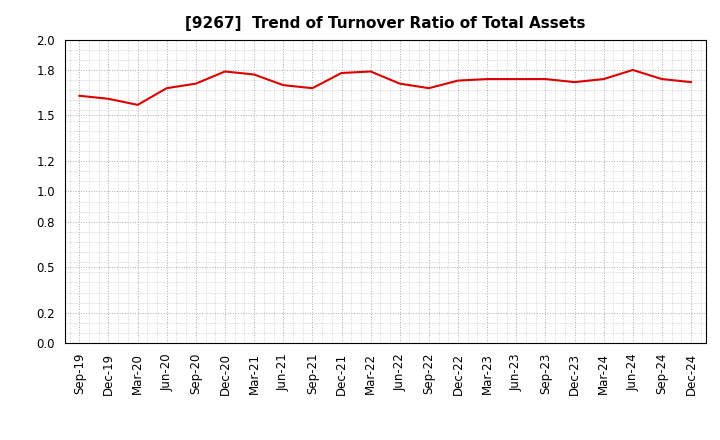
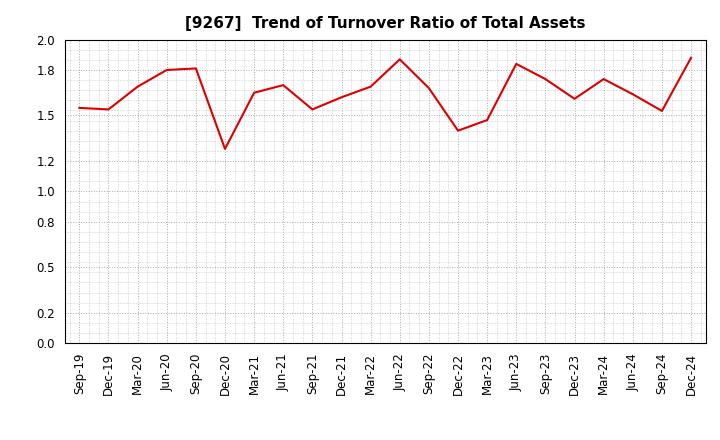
Sep-19: 1.63 -> 1.55
Dec-19: 1.61 -> 1.54
Mar-20: 1.57 -> 1.69
Jun-20: 1.68 -> 1.80
Sep-20: 1.71 -> 1.81
Dec-20: 1.79 -> 1.28
Mar-21: 1.77 -> 1.65
Sep-21: 1.68 -> 1.54
Dec-21: 1.78 -> 1.62
Mar-22: 1.79 -> 1.69
Jun-22: 1.71 -> 1.87
Dec-22: 1.73 -> 1.40
Mar-23: 1.74 -> 1.47
Jun-23: 1.74 -> 1.84
Dec-23: 1.72 -> 1.61
Jun-24: 1.80 -> 1.64
Sep-24: 1.74 -> 1.53
Dec-24: 1.72 -> 1.88
